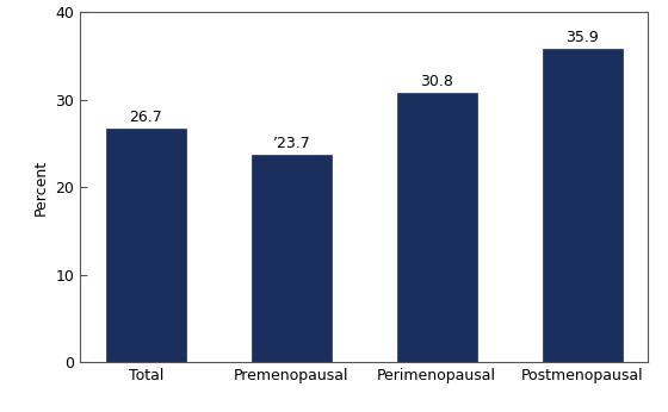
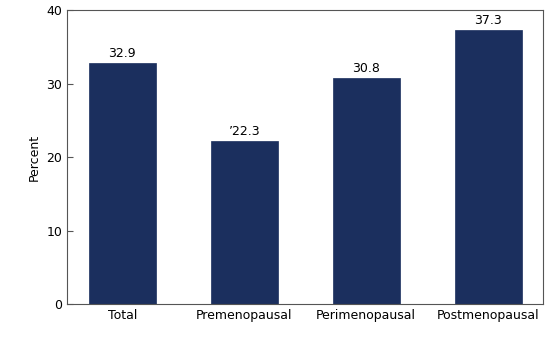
Total: 26.7 -> 32.9
Premenopausal: ’23.7 -> ’22.3
Postmenopausal: 35.9 -> 37.3
